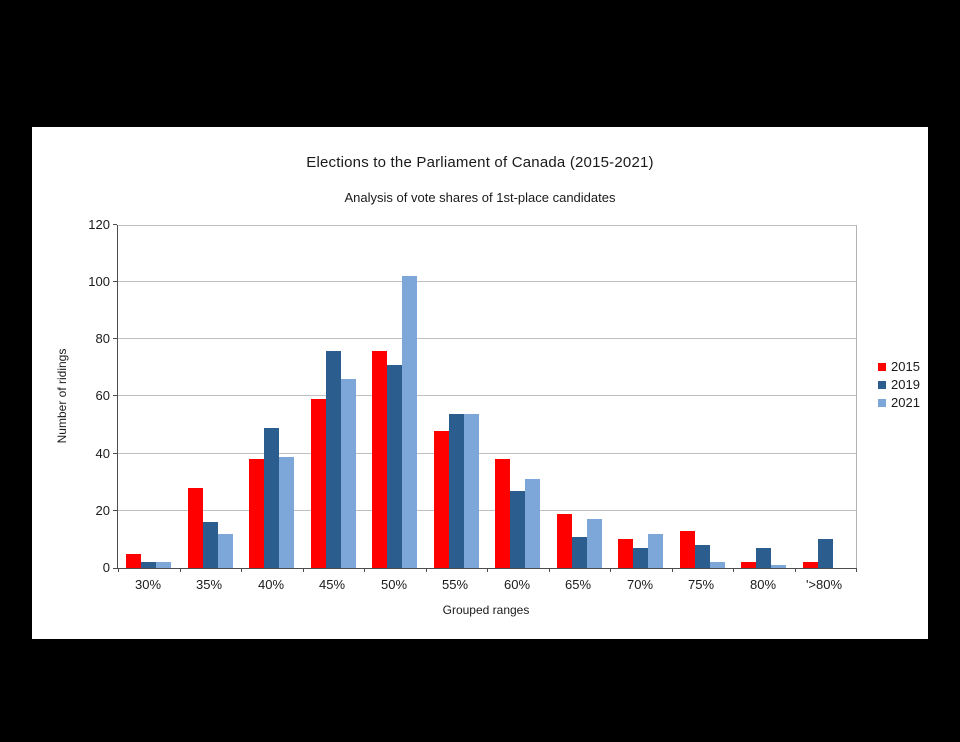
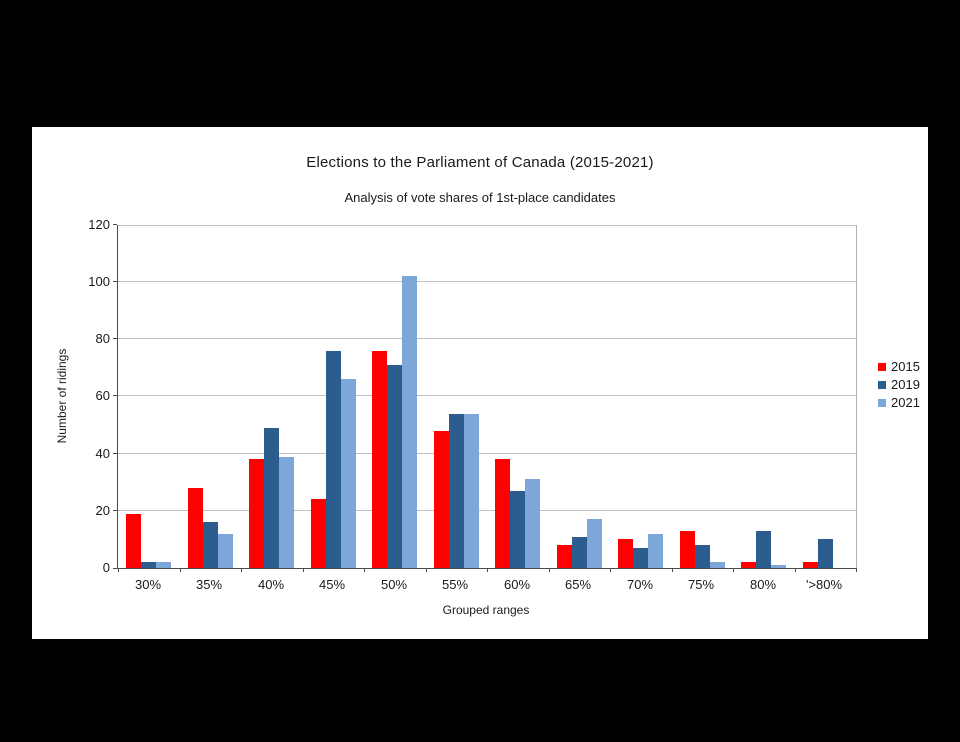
2015/30%: 5 -> 19
2015/45%: 59 -> 24
2015/65%: 19 -> 8
2019/80%: 7 -> 13
